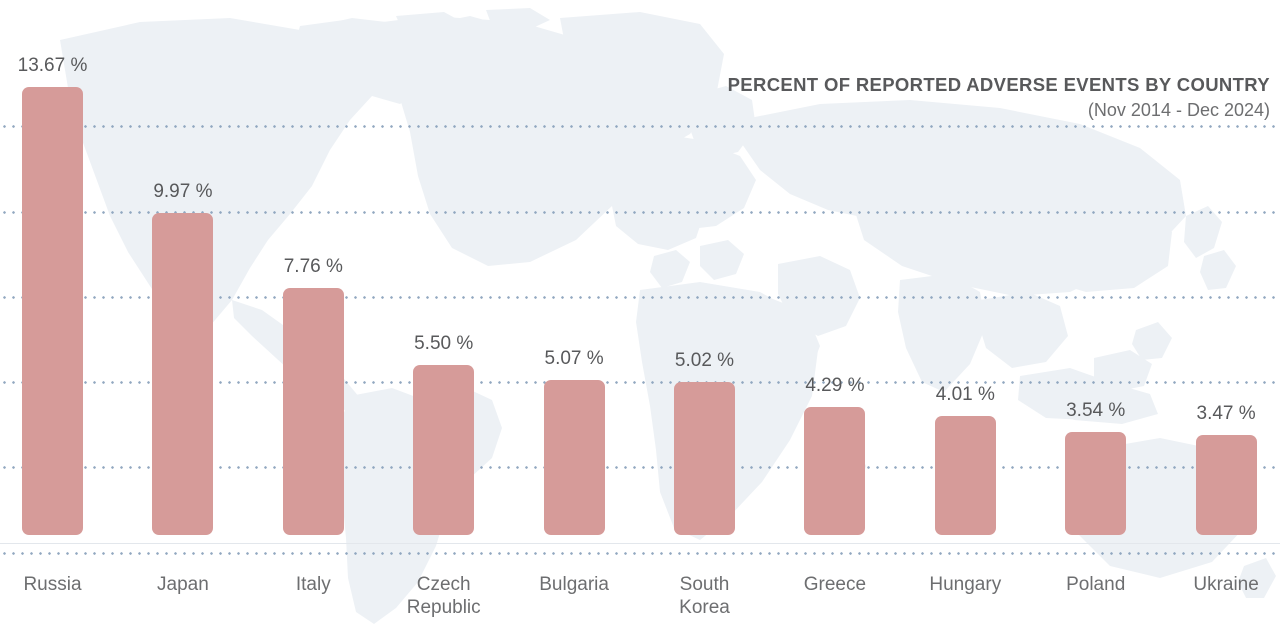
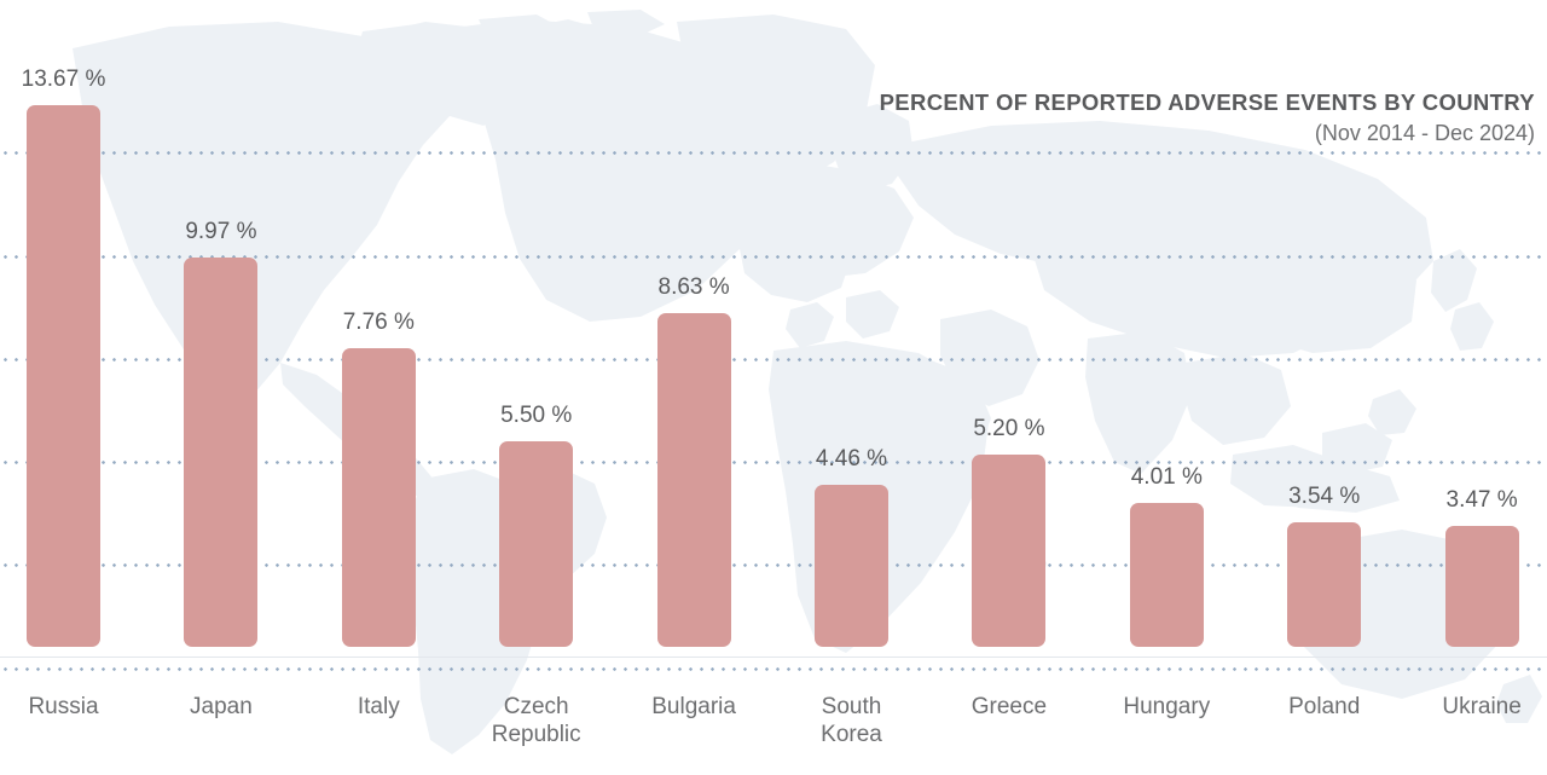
Bulgaria: 5.07 -> 8.63
South Korea: 5.02 -> 4.46
Greece: 4.29 -> 5.20
